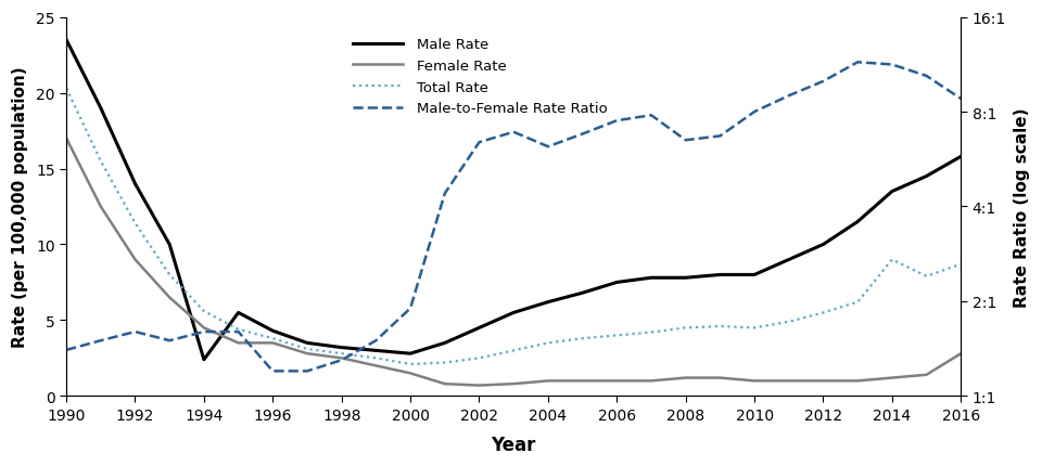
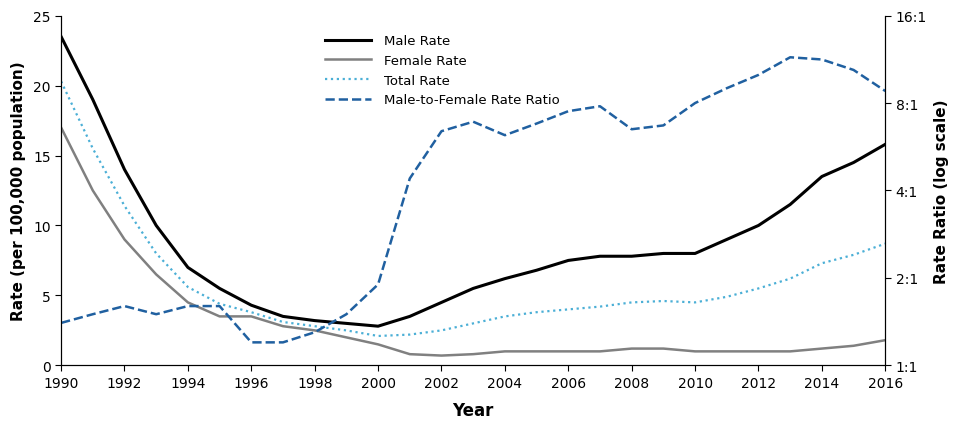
Male Rate/1994: 2.4 -> 7.0
Total Rate/2014: 9.0 -> 7.3
Female Rate/2016: 2.8 -> 1.8
